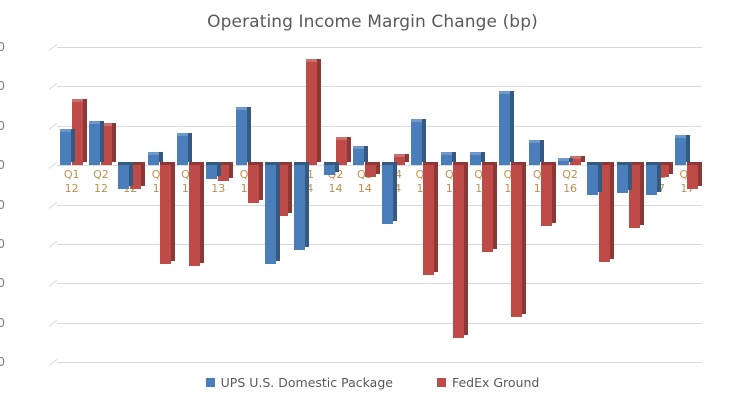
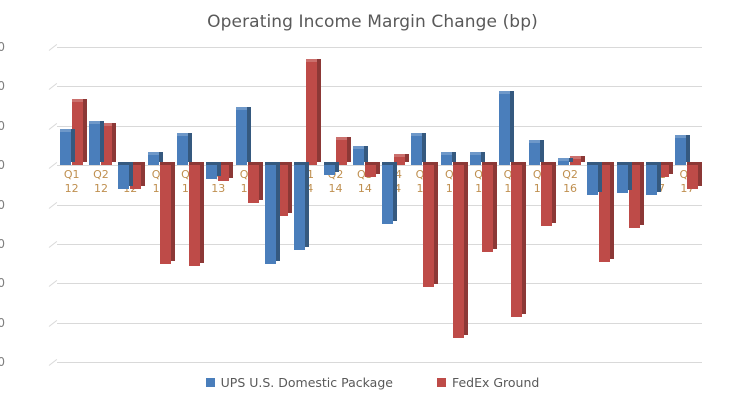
UPS U.S. Domestic Package/Q1 15: 110 -> 80
FedEx Ground/Q1 15: -280 -> -310
